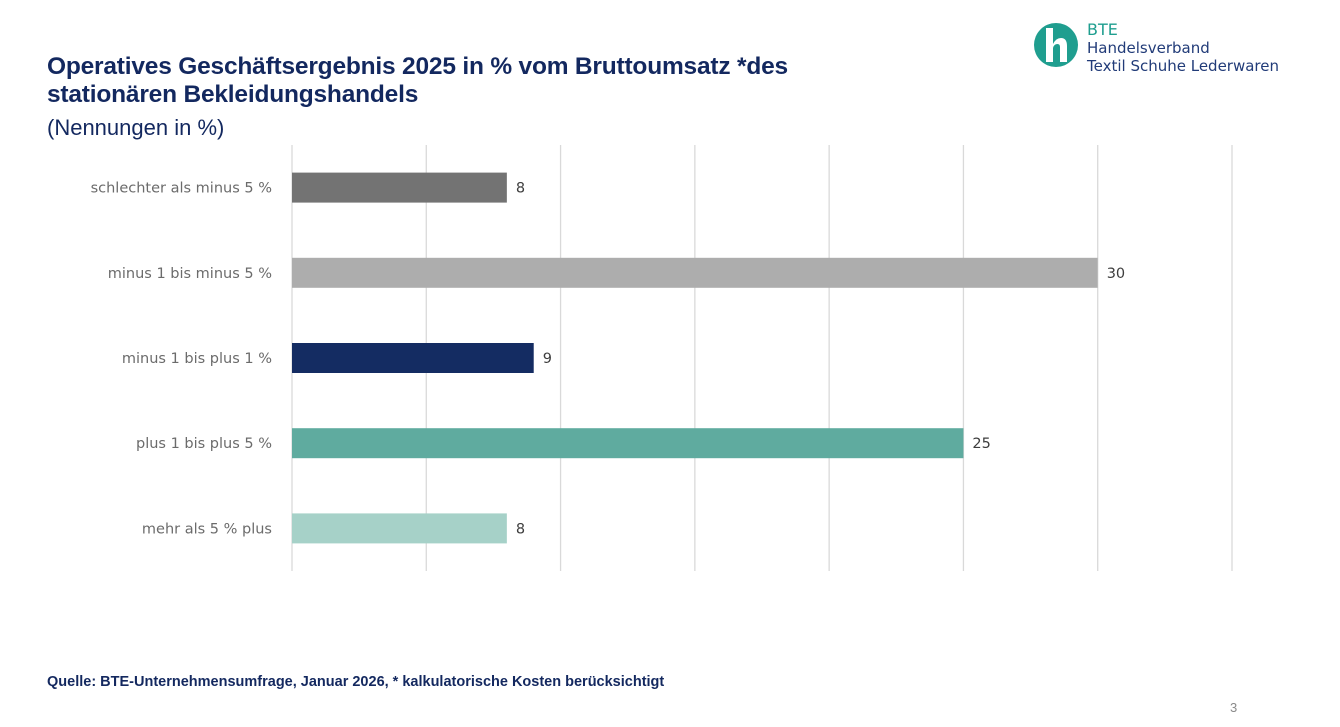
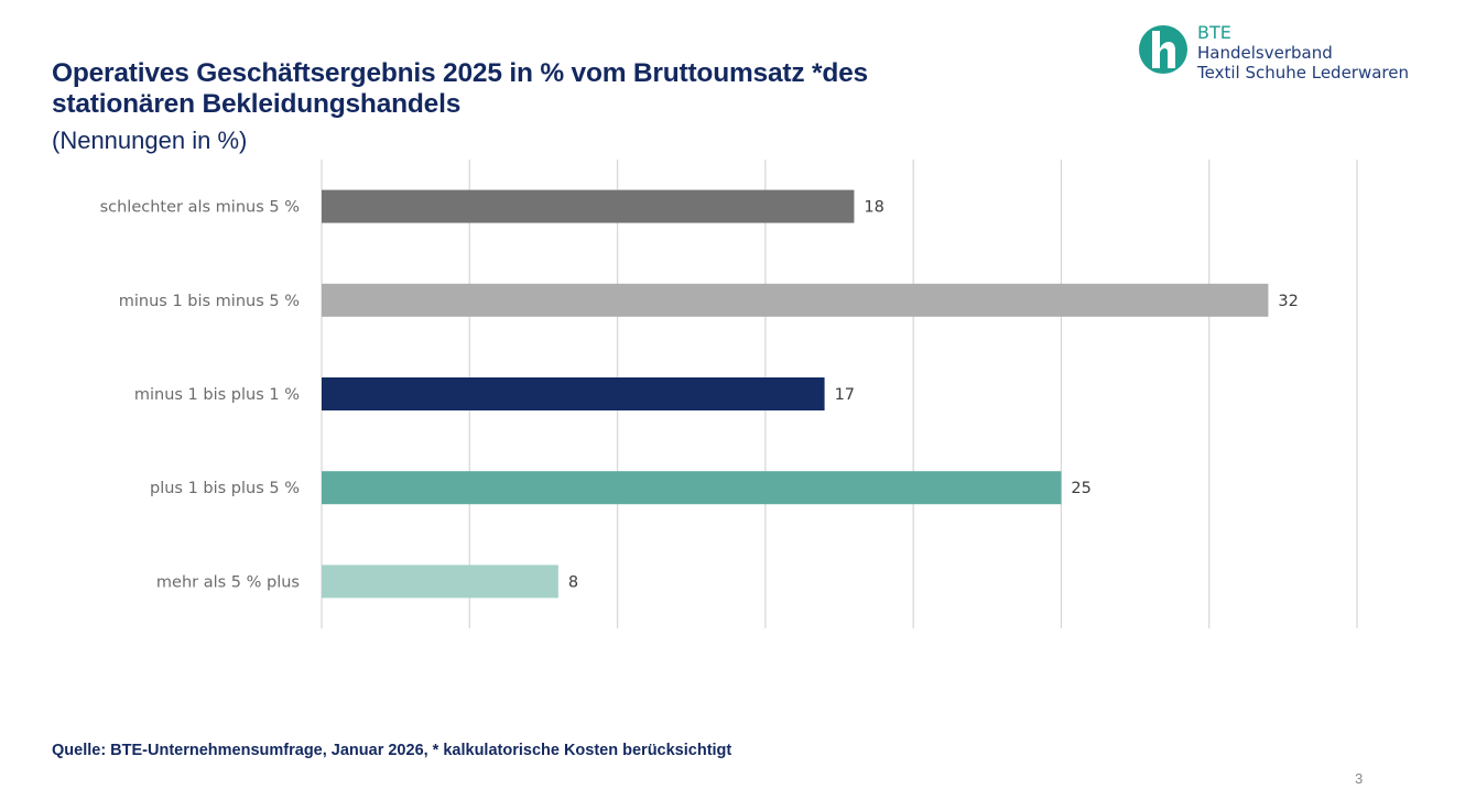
schlechter als minus 5 %: 8 -> 18
minus 1 bis minus 5 %: 30 -> 32
minus 1 bis plus 1 %: 9 -> 17
